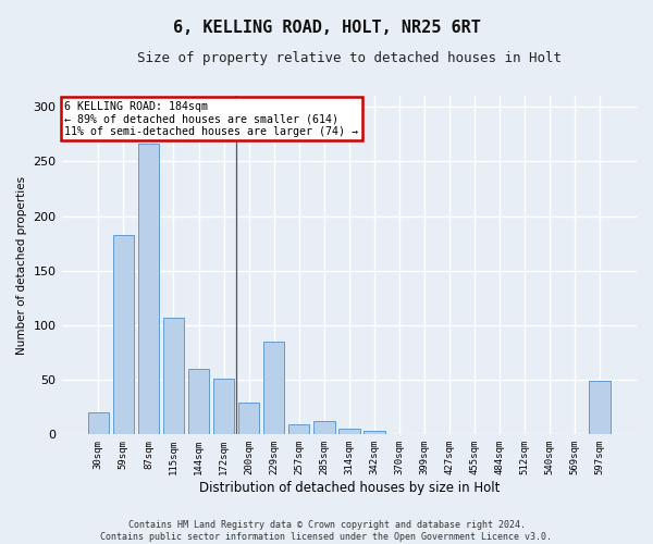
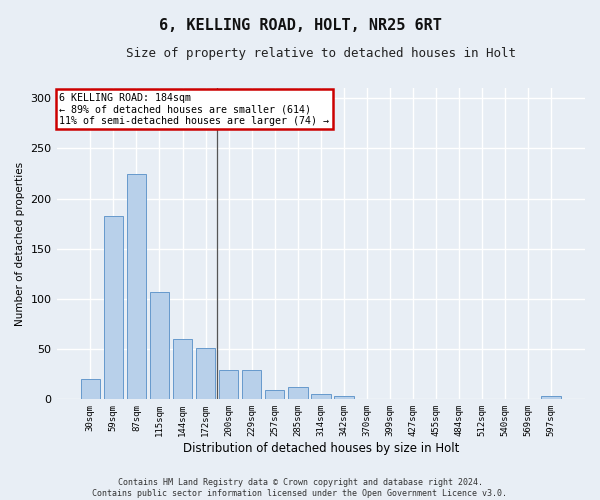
87sqm: 266 -> 224
229sqm: 85 -> 29
597sqm: 49 -> 3
